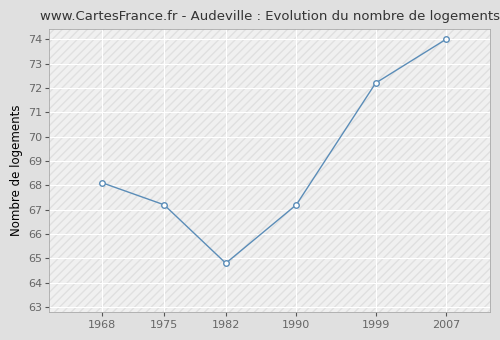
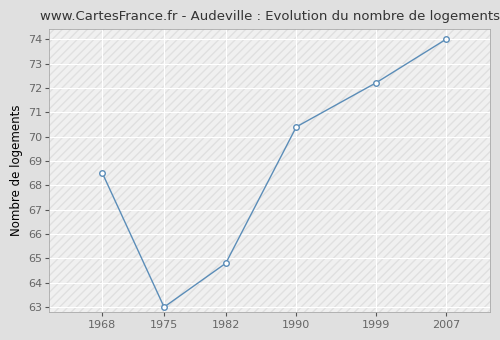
1968: 68.1 -> 68.5
1975: 67.2 -> 63.0
1990: 67.2 -> 70.4
